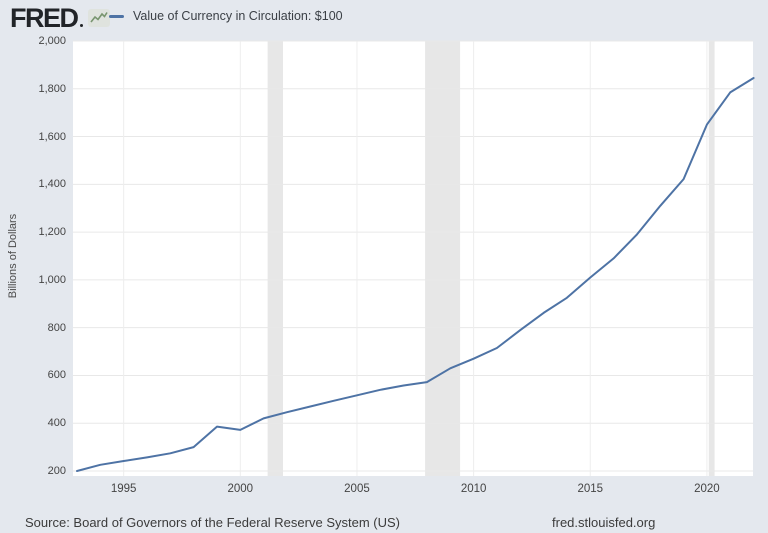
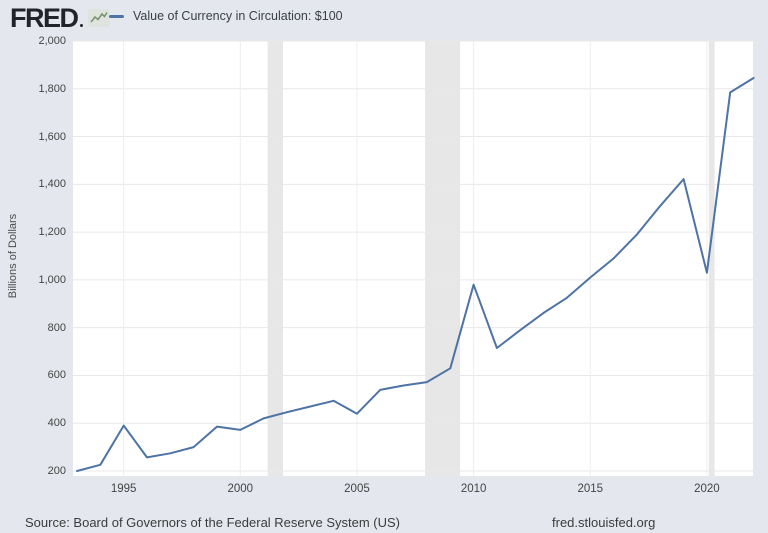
1995: 240 -> 390
2005: 520 -> 440
2010: 670 -> 980
2020: 1650 -> 1030
